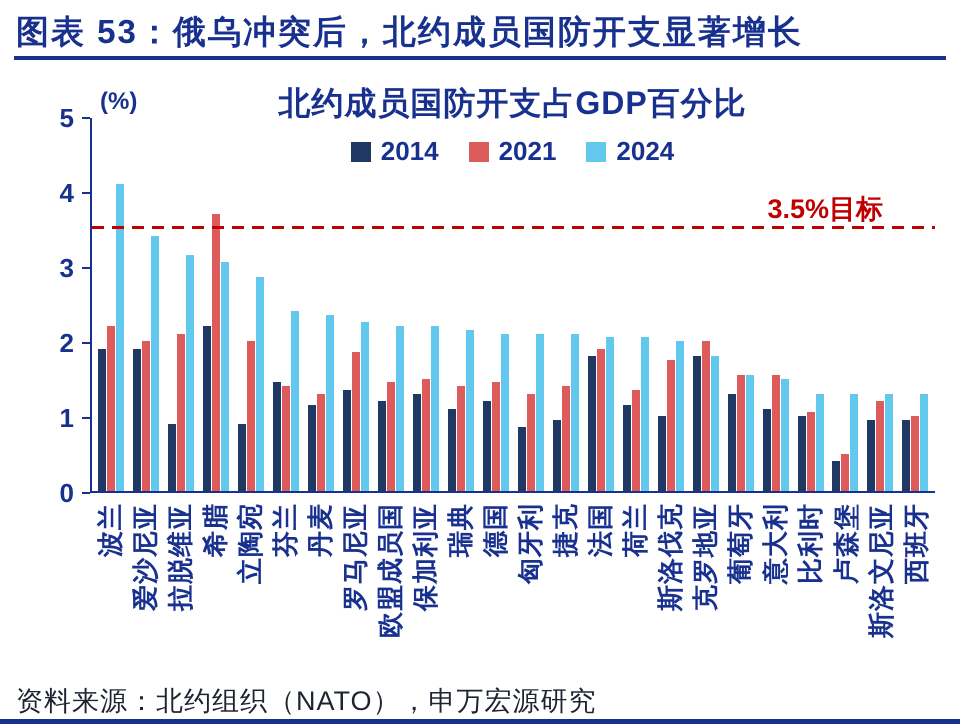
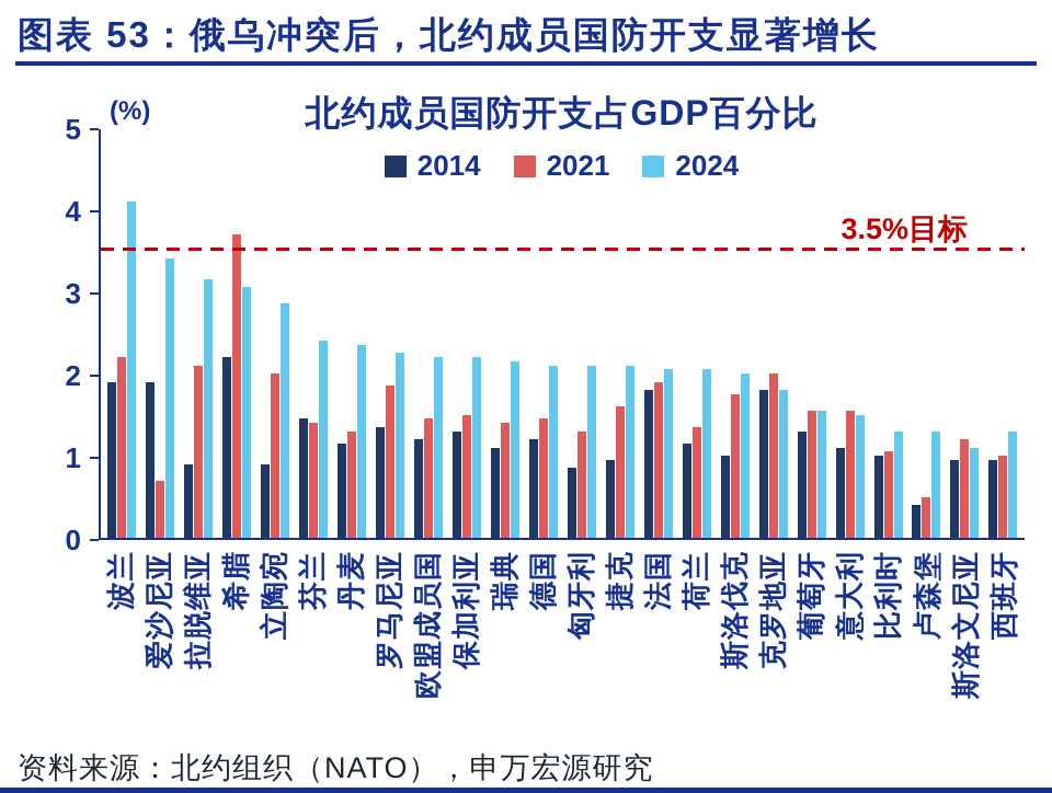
2021/爱沙尼亚: 2.0 -> 0.7
2021/捷克: 1.4 -> 1.6
2024/斯洛文尼亚: 1.3 -> 1.1
